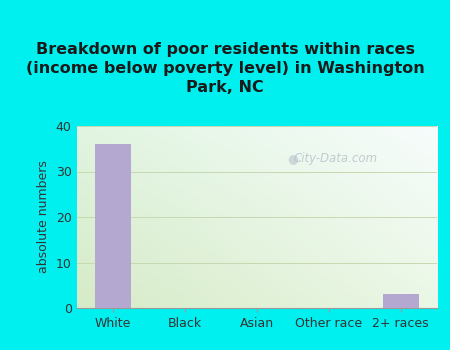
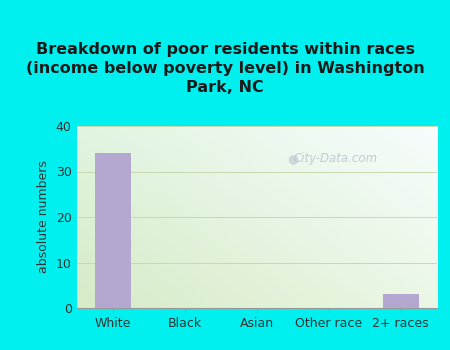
White: 36 -> 34
